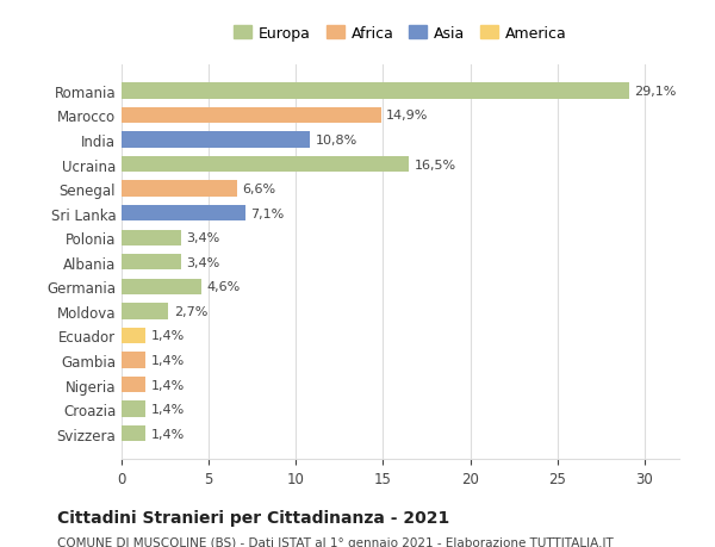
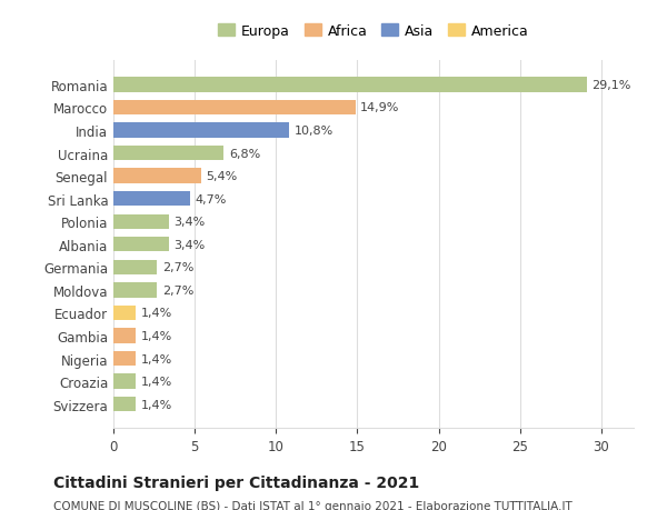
Ucraina: 16,5% -> 6,8%
Senegal: 6,6% -> 5,4%
Sri Lanka: 7,1% -> 4,7%
Germania: 4,6% -> 2,7%
